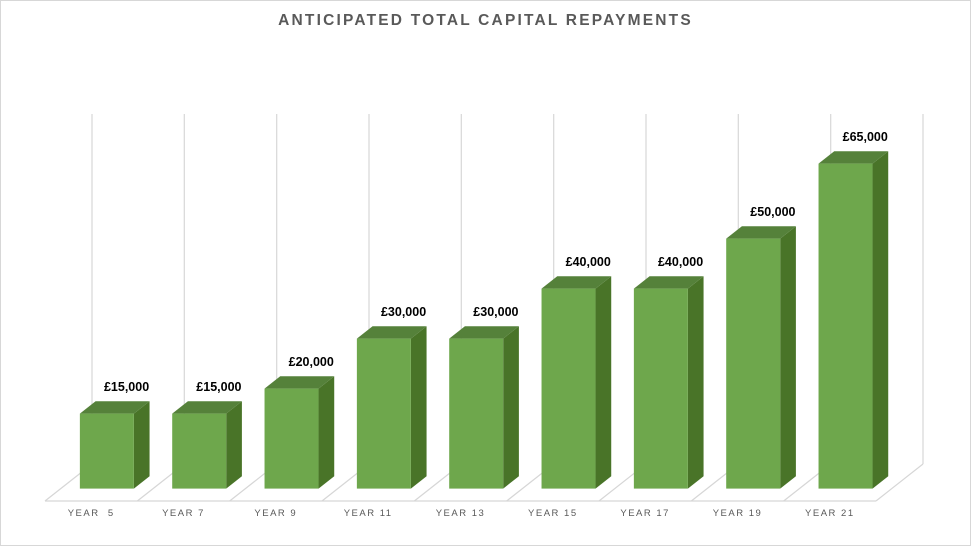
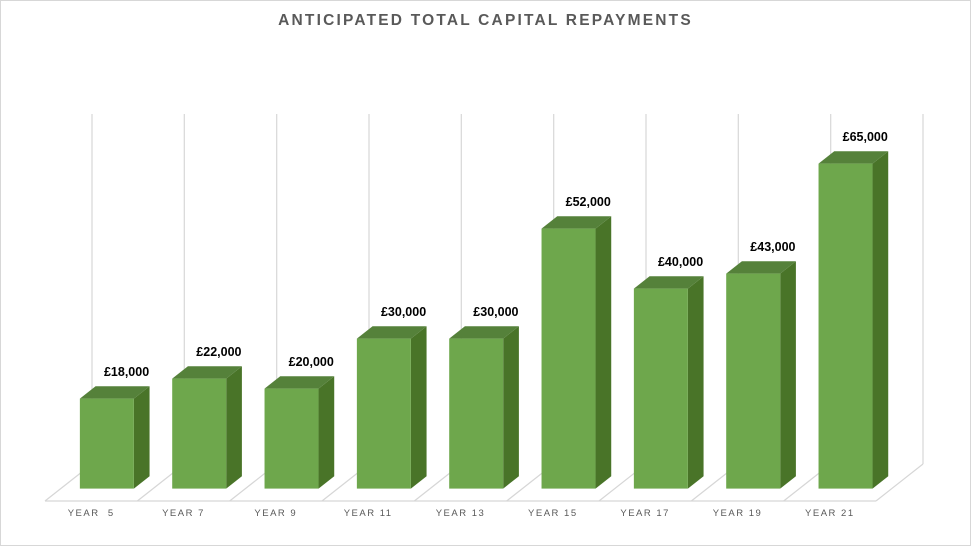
YEAR 5: £15,000 -> £18,000
YEAR 7: £15,000 -> £22,000
YEAR 15: £40,000 -> £52,000
YEAR 19: £50,000 -> £43,000
